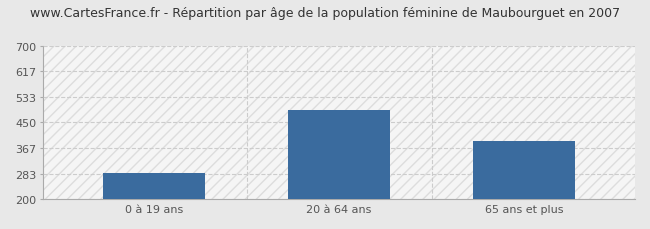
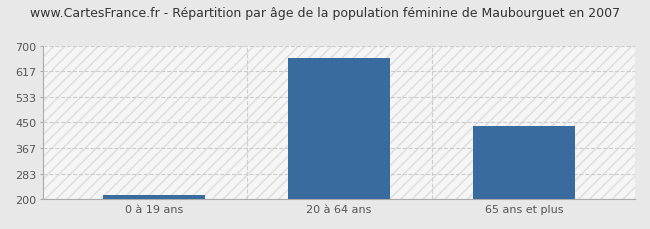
0 à 19 ans: 285 -> 215
20 à 64 ans: 490 -> 660
65 ans et plus: 390 -> 438
